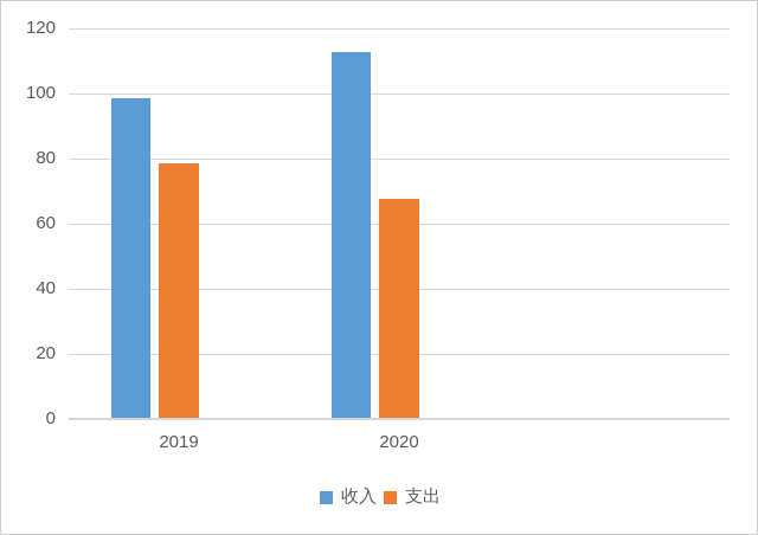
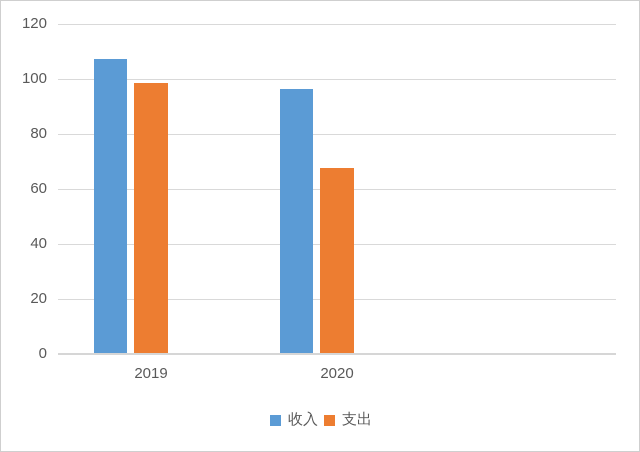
收入/2019: 98 -> 107
支出/2019: 78 -> 98
收入/2020: 112 -> 96
